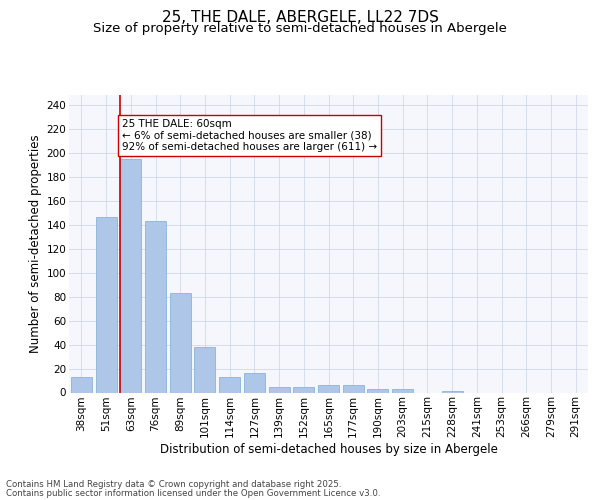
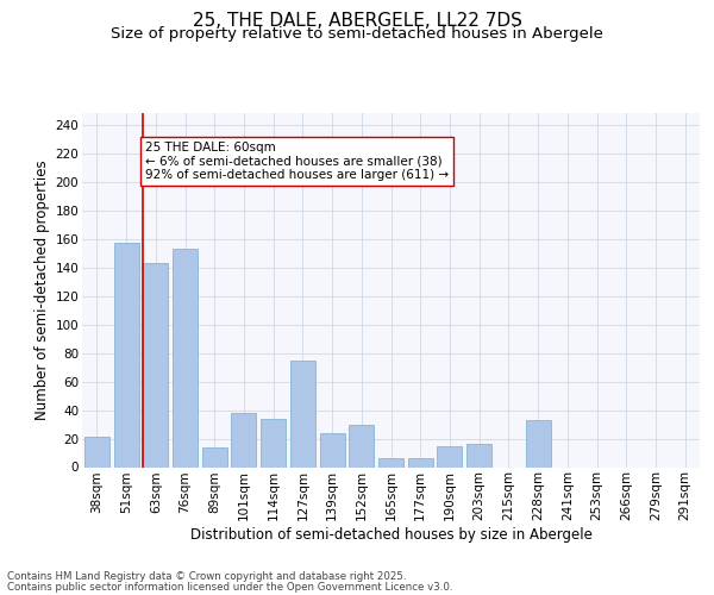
38sqm: 13 -> 21
51sqm: 146 -> 157
63sqm: 195 -> 143
76sqm: 143 -> 153
89sqm: 83 -> 14
114sqm: 13 -> 34
127sqm: 16 -> 75
139sqm: 5 -> 24
152sqm: 5 -> 30
190sqm: 3 -> 15
203sqm: 3 -> 16
228sqm: 1 -> 33
